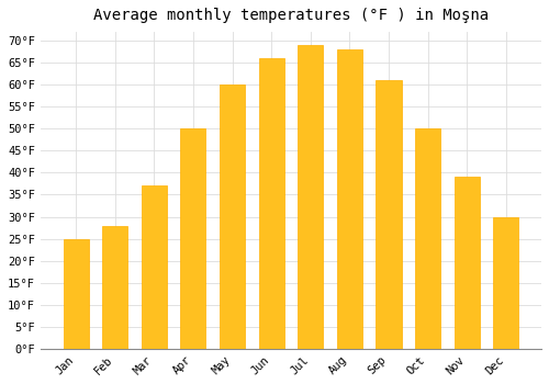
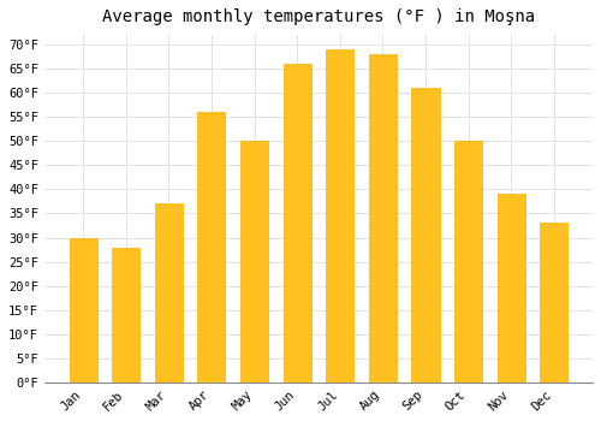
Jan: 25°F -> 30°F
Apr: 50°F -> 56°F
May: 60°F -> 50°F
Dec: 30°F -> 33°F
